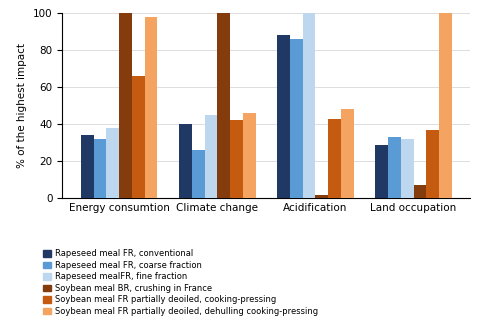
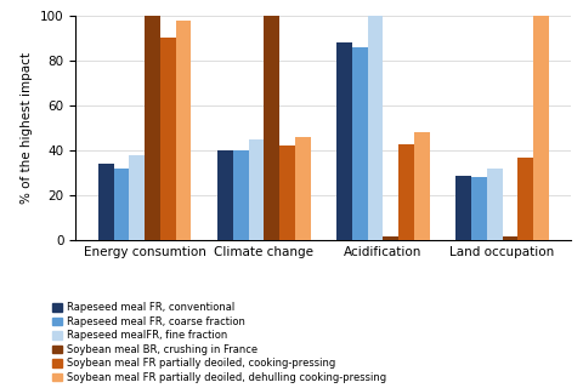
Soybean meal FR partially deoiled, cooking-pressing/Energy consumtion: 66 -> 90
Rapeseed meal FR, coarse fraction/Climate change: 26 -> 40
Rapeseed meal FR, coarse fraction/Land occupation: 33 -> 28
Soybean meal BR, crushing in France/Land occupation: 7 -> 2
